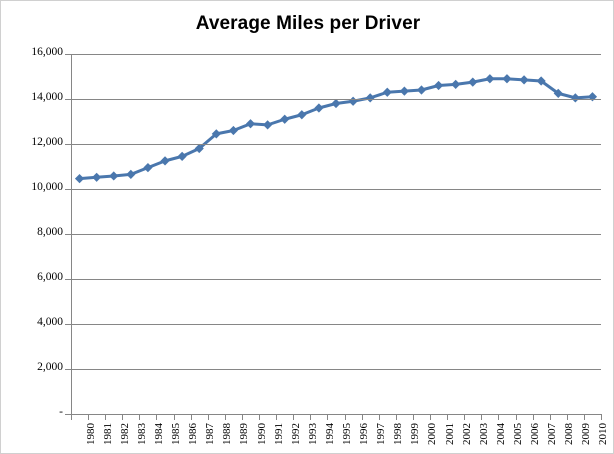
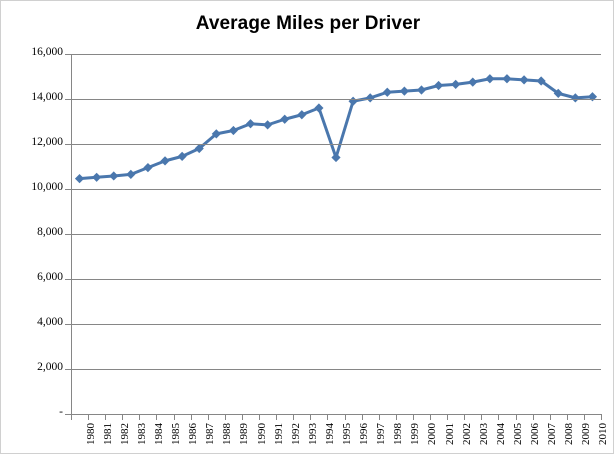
1995: 13800 -> 11400
